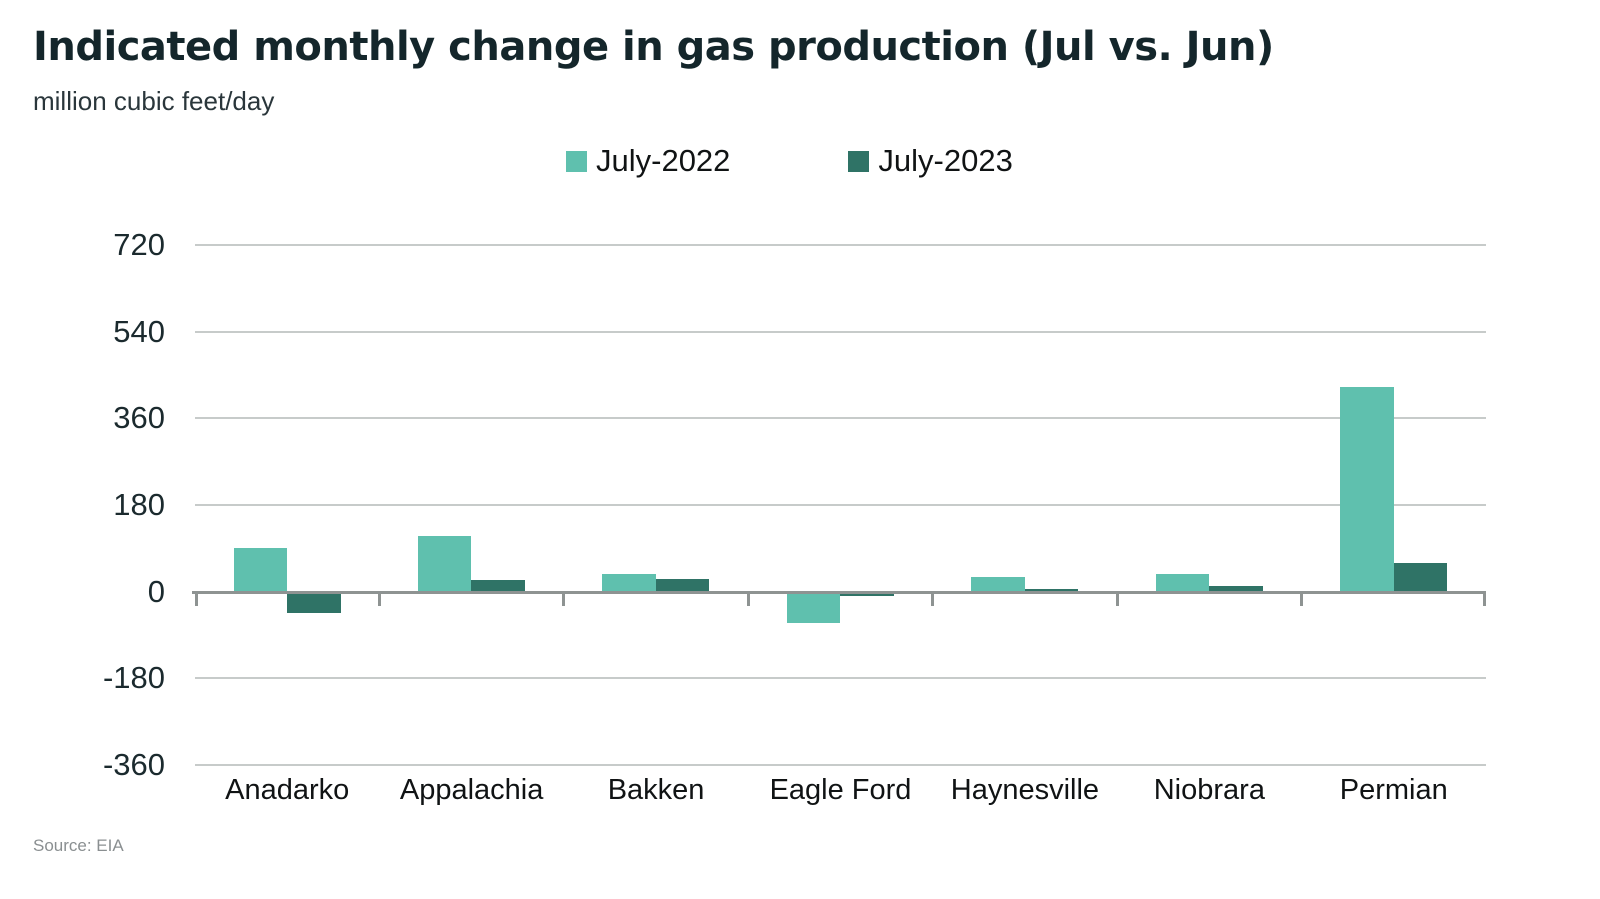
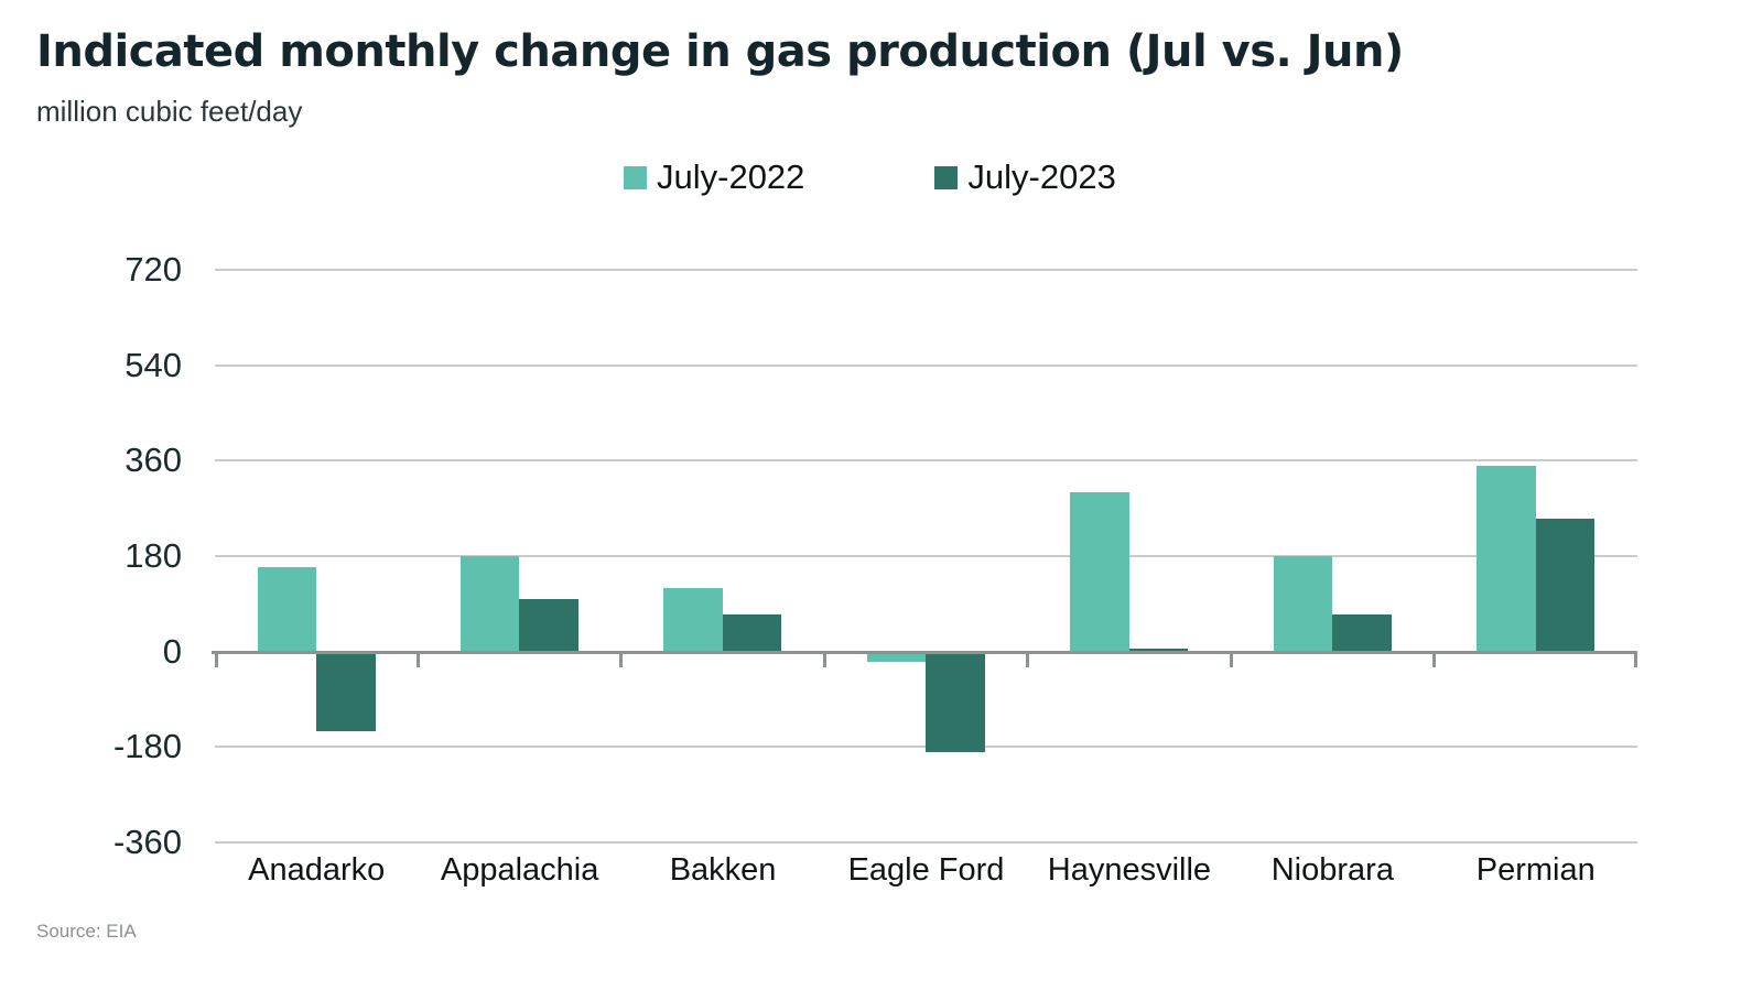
July-2022/Anadarko: 90 -> 160
July-2023/Anadarko: -40 -> -150
July-2022/Appalachia: 120 -> 180
July-2023/Appalachia: 20 -> 100
July-2022/Bakken: 40 -> 120
July-2023/Bakken: 30 -> 70
July-2022/Eagle Ford: -60 -> -20
July-2023/Eagle Ford: -10 -> -190
July-2022/Haynesville: 30 -> 300
July-2022/Niobrara: 40 -> 180
July-2023/Niobrara: 10 -> 70
July-2022/Permian: 420 -> 350
July-2023/Permian: 60 -> 250
